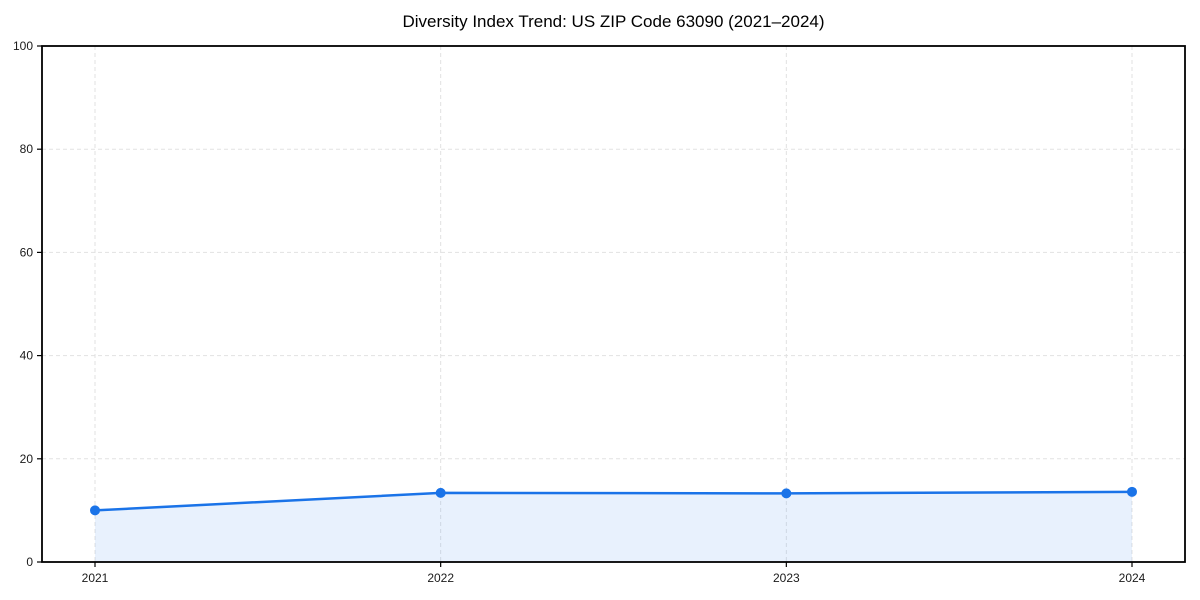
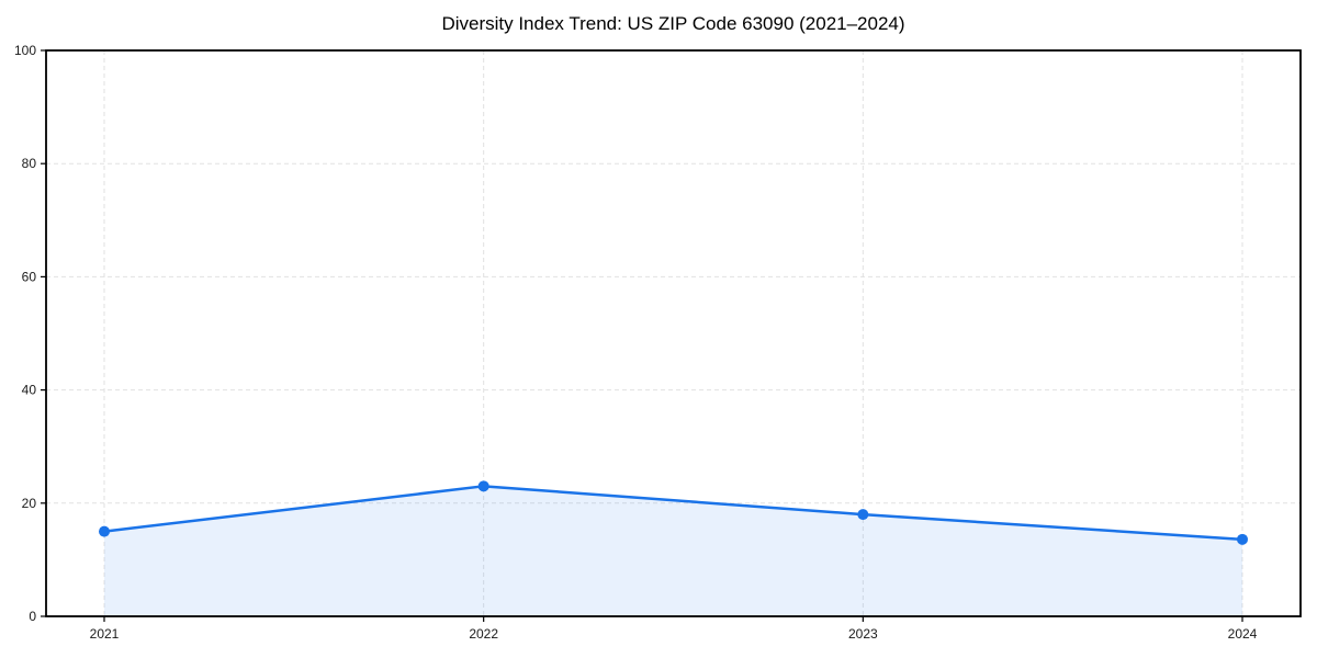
2021: 10 -> 15
2022: 13 -> 23
2023: 13 -> 18
